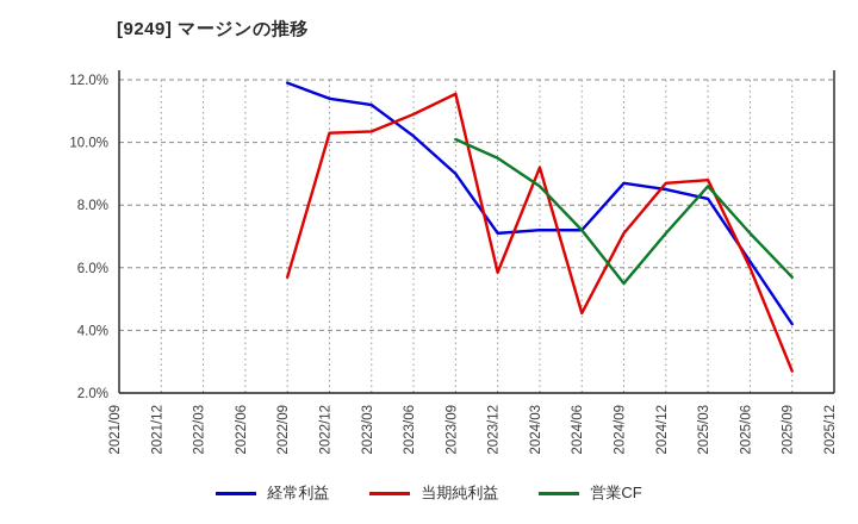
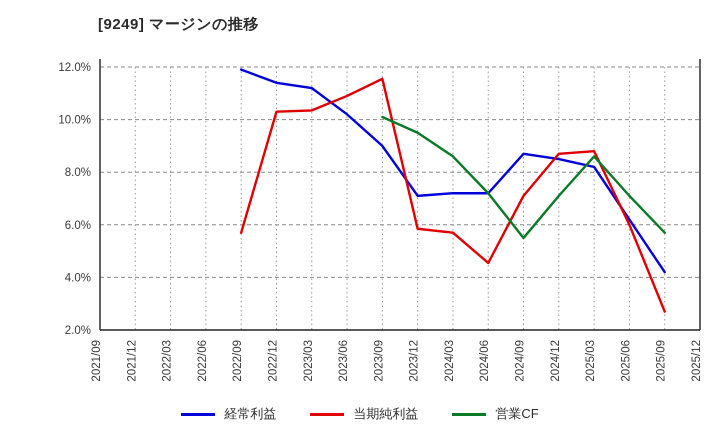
当期純利益/2024/03: 9.2% -> 5.7%
